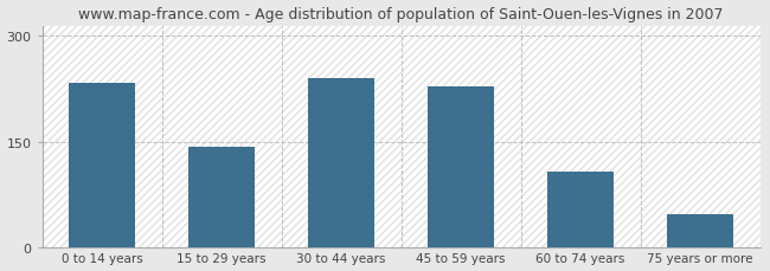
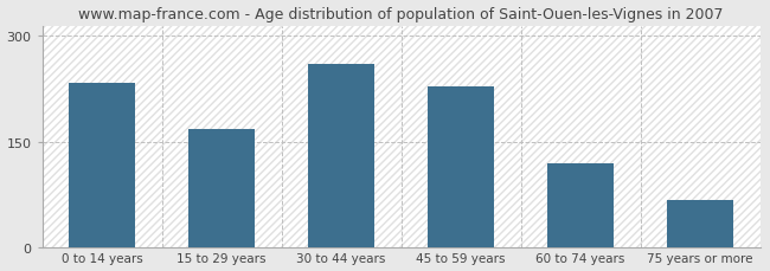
15 to 29 years: 143 -> 168
30 to 44 years: 240 -> 260
60 to 74 years: 108 -> 120
75 years or more: 48 -> 68
